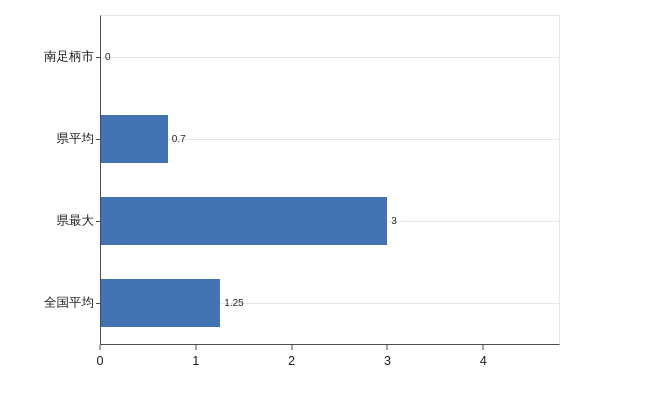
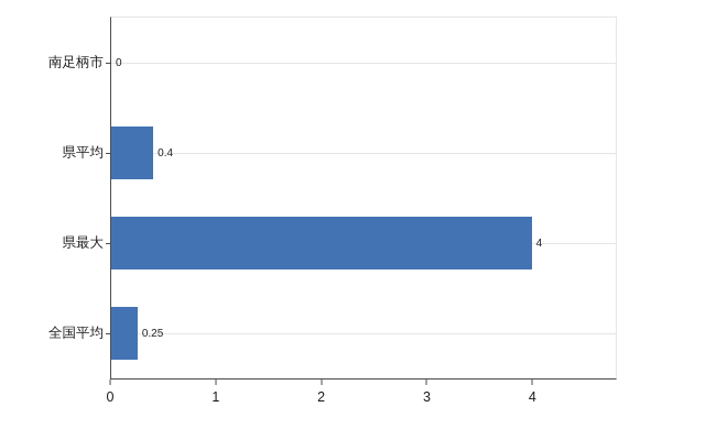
県平均: 0.7 -> 0.4
県最大: 3 -> 4
全国平均: 1.25 -> 0.25
